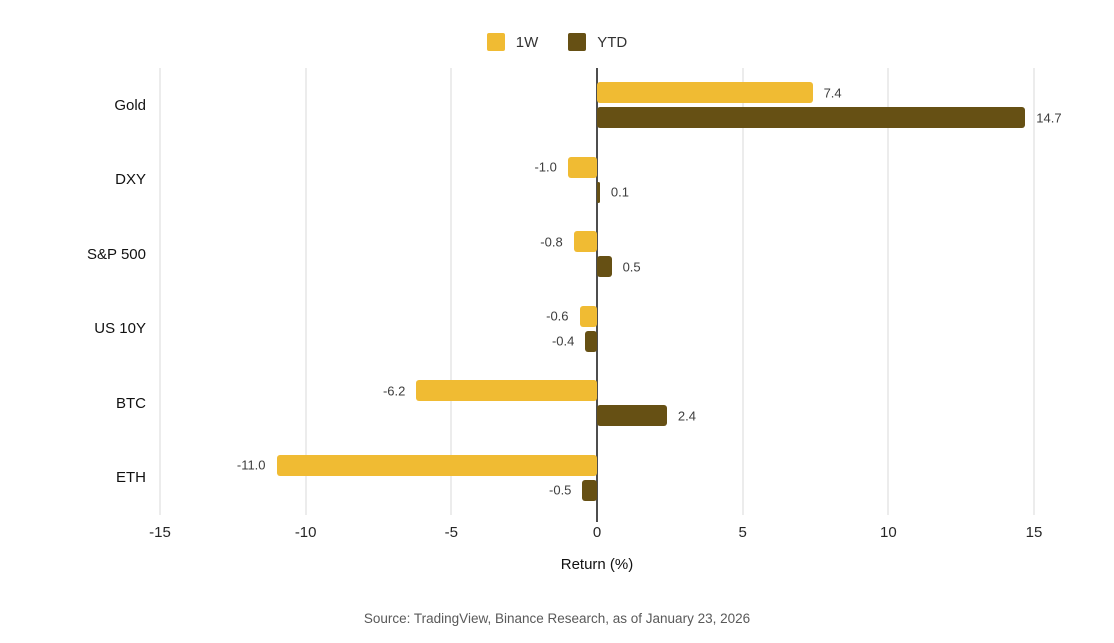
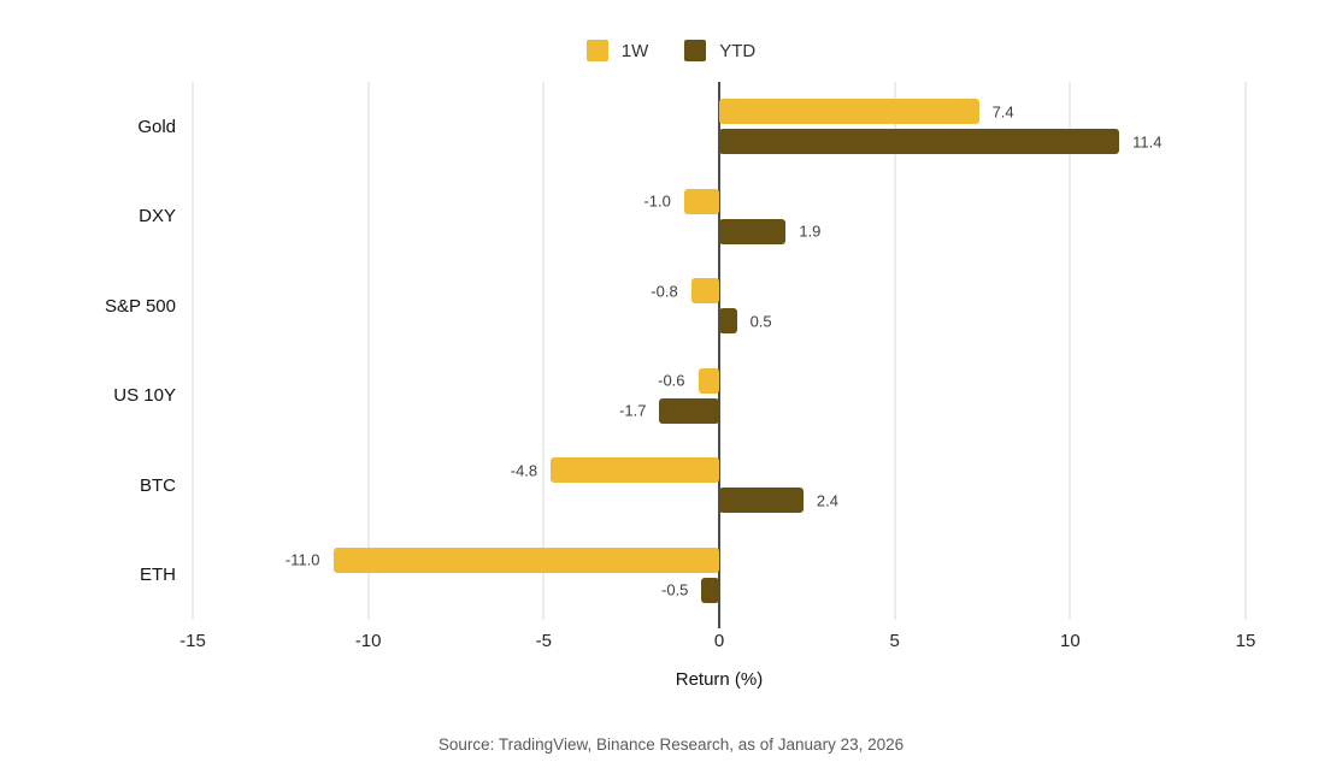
YTD/Gold: 14.7 -> 11.4
YTD/DXY: 0.1 -> 1.9
YTD/US 10Y: -0.4 -> -1.7
1W/BTC: -6.2 -> -4.8
